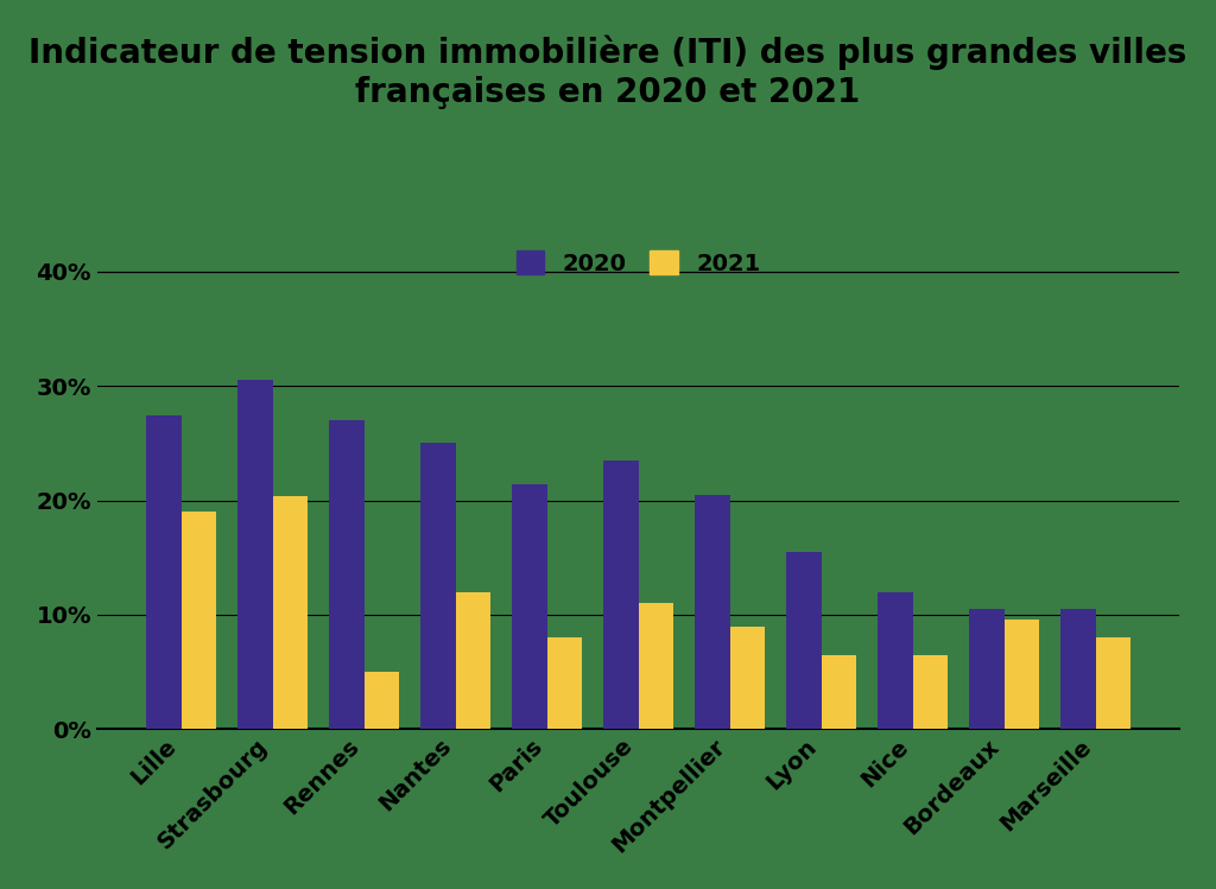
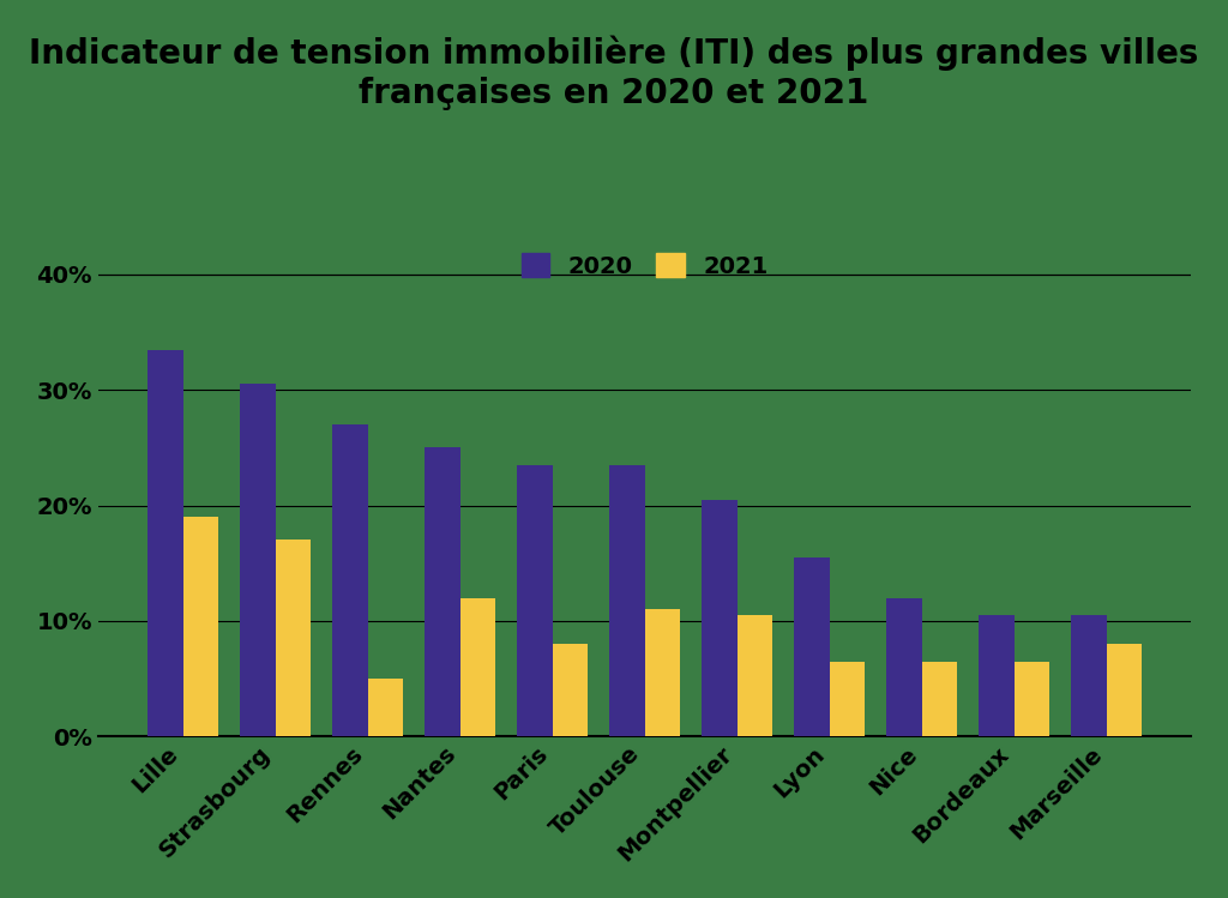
2020/Lille: 27.4% -> 33.5%
2021/Strasbourg: 20.4% -> 17.0%
2020/Paris: 21.4% -> 23.5%
2021/Montpellier: 9.0% -> 10.5%
2021/Bordeaux: 9.6% -> 6.5%
